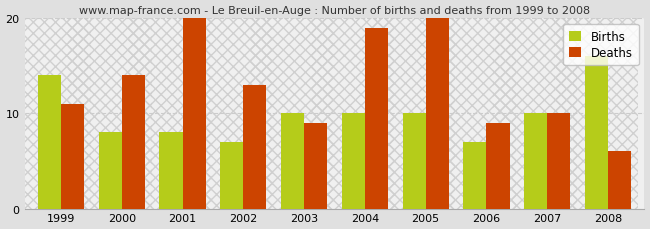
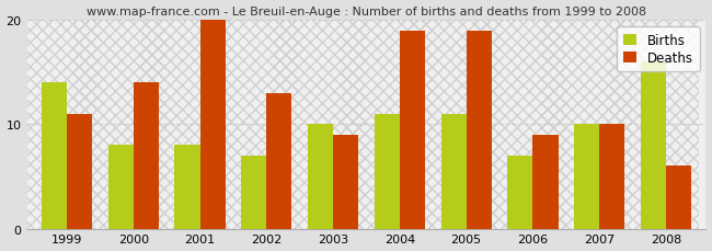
Births/2004: 10 -> 11
Births/2005: 10 -> 11
Deaths/2005: 20 -> 19
